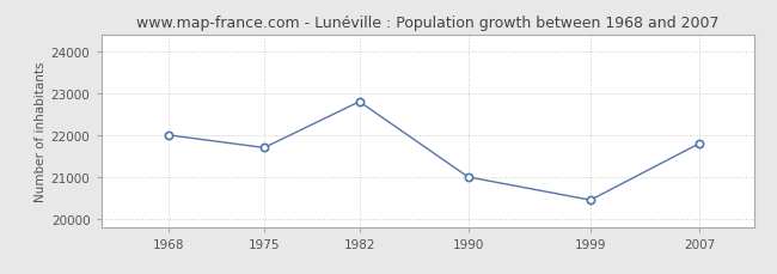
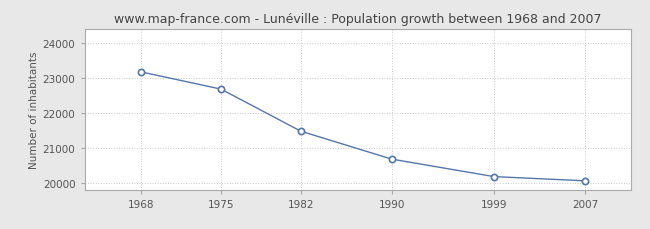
1968: 22000 -> 23170
1975: 21700 -> 22680
1982: 22800 -> 21480
1990: 21000 -> 20680
1999: 20450 -> 20180
2007: 21800 -> 20060
